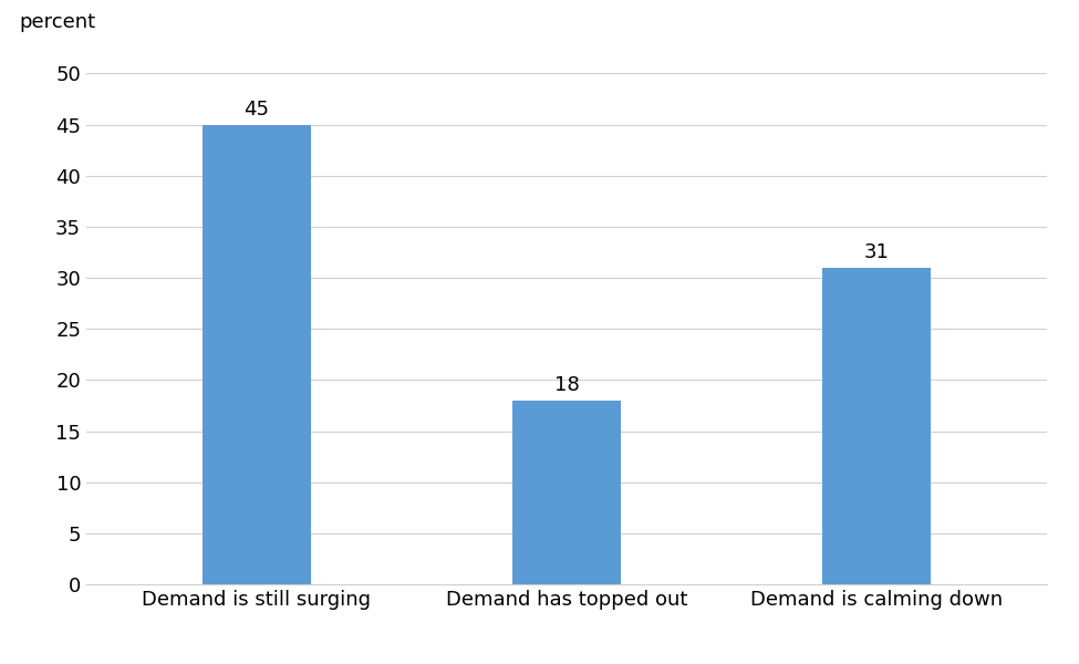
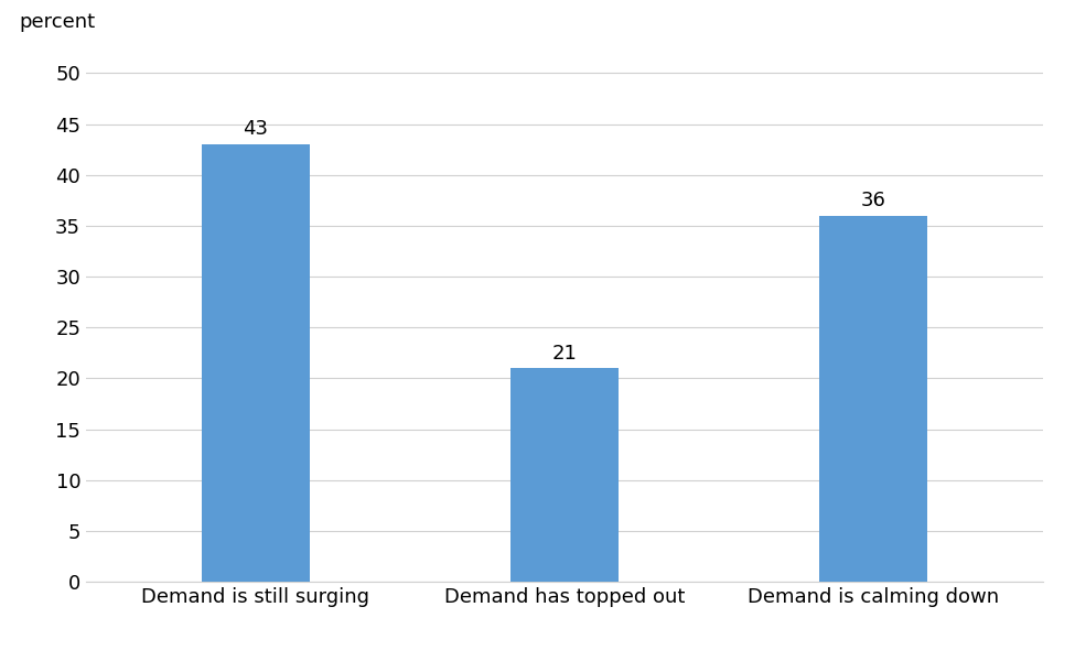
Demand is still surging: 45 -> 43
Demand has topped out: 18 -> 21
Demand is calming down: 31 -> 36
